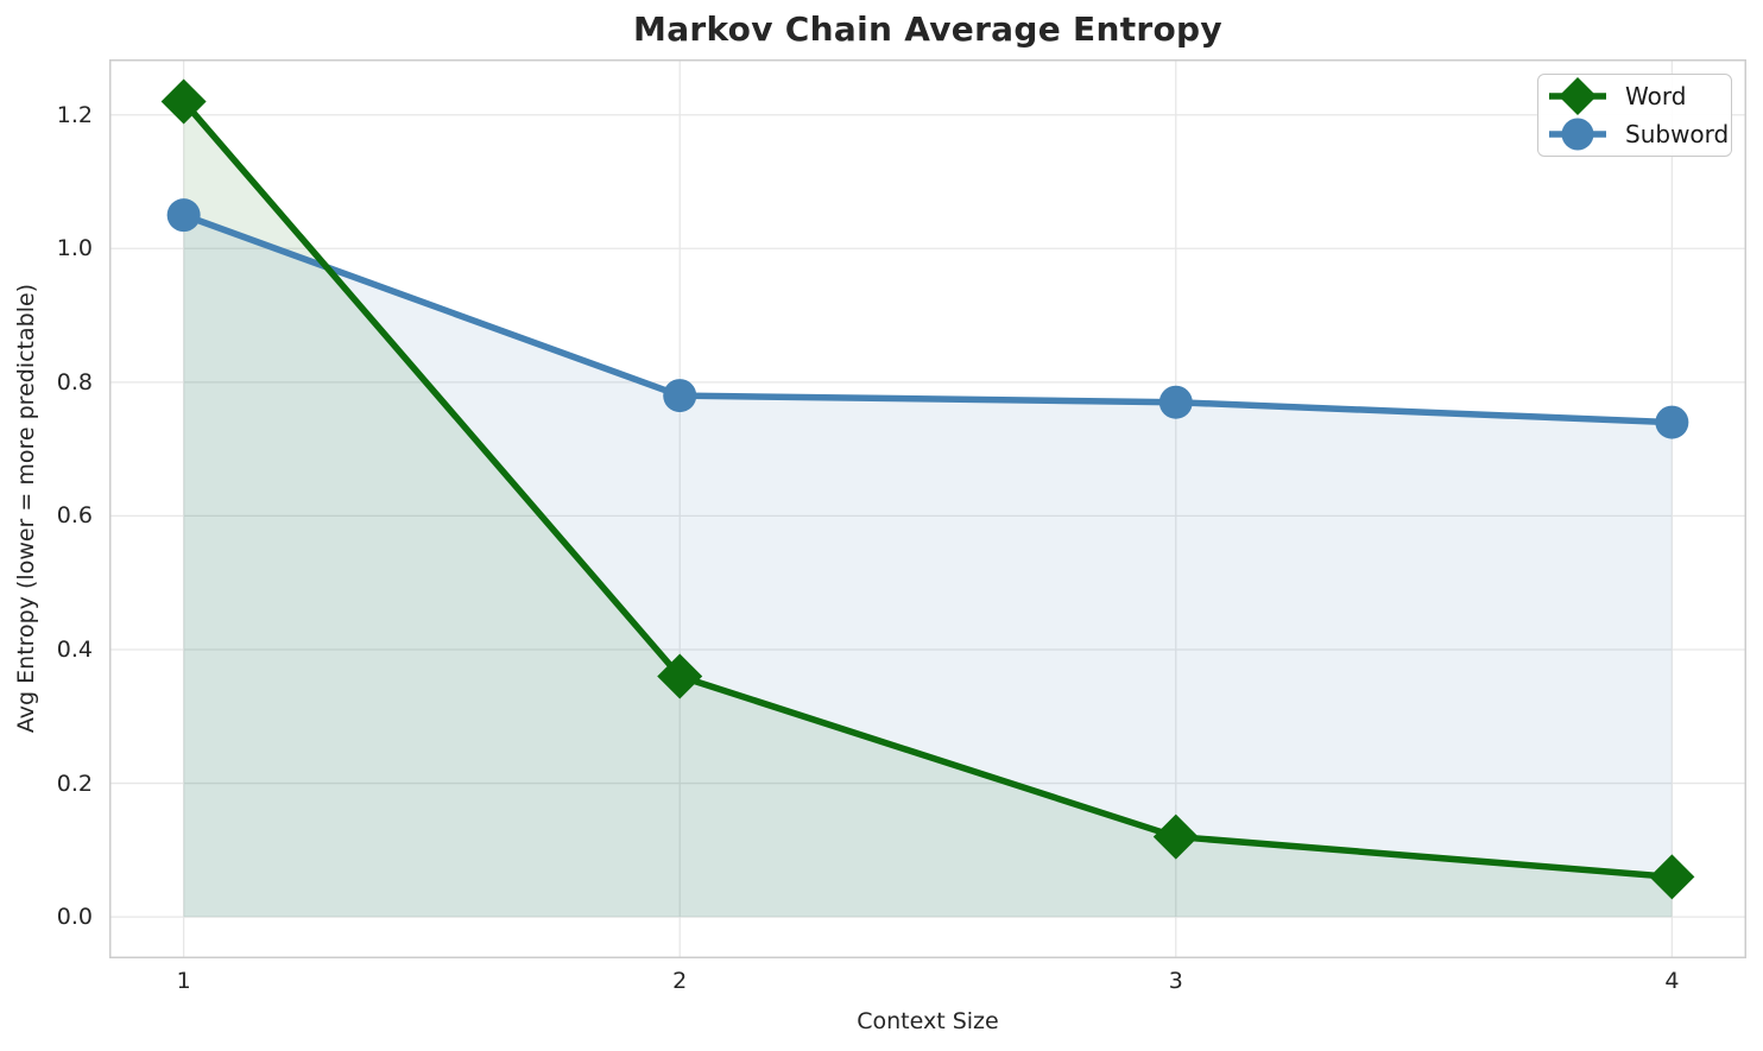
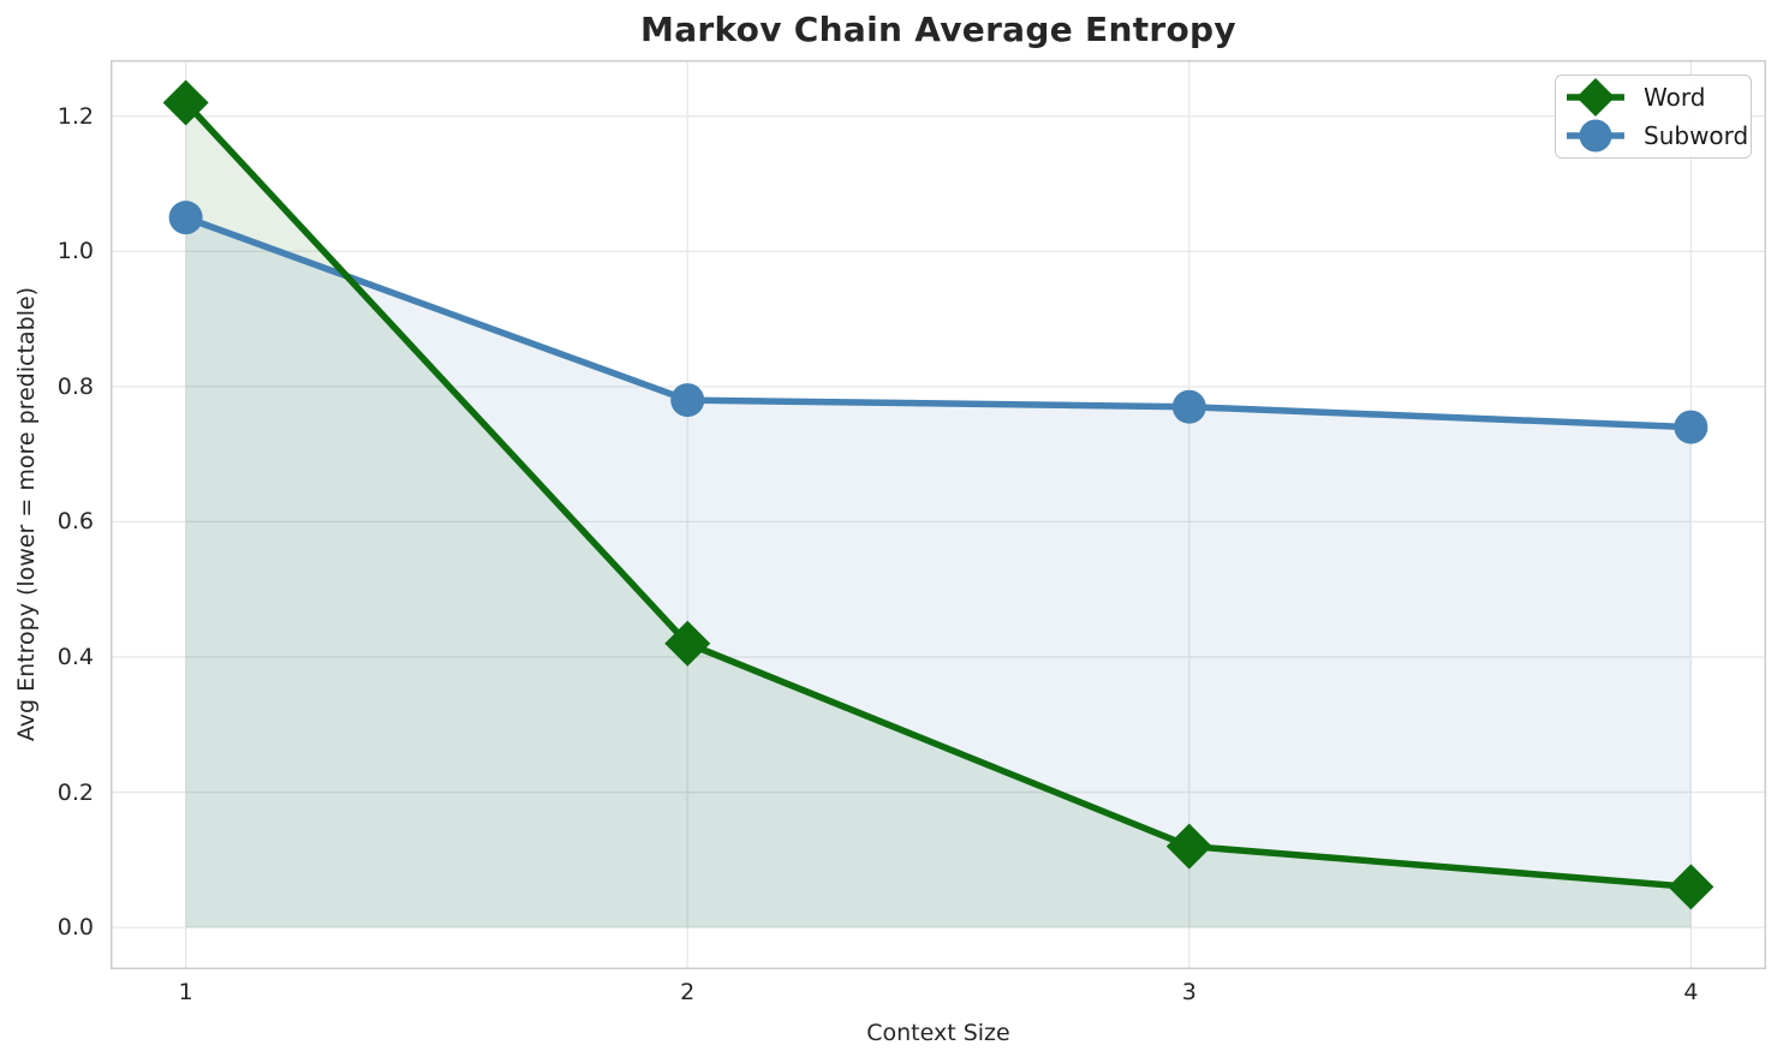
Word/2: 0.36 -> 0.42
